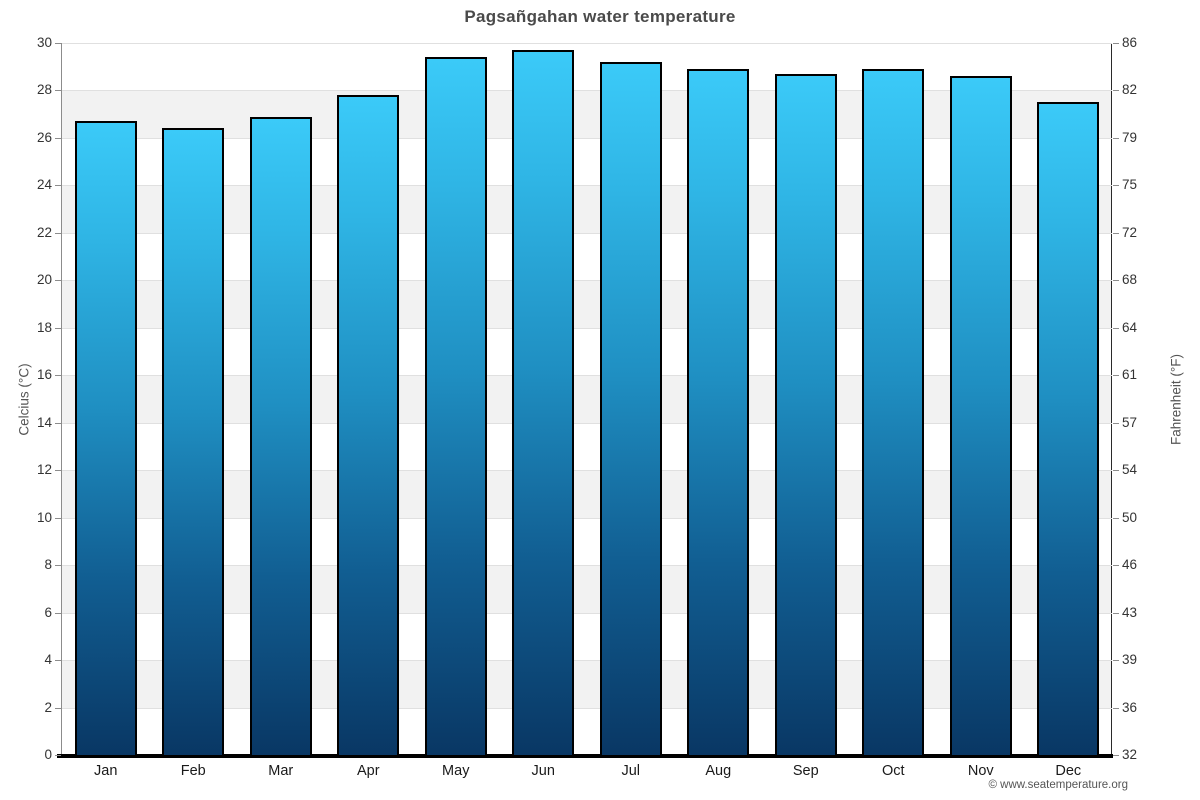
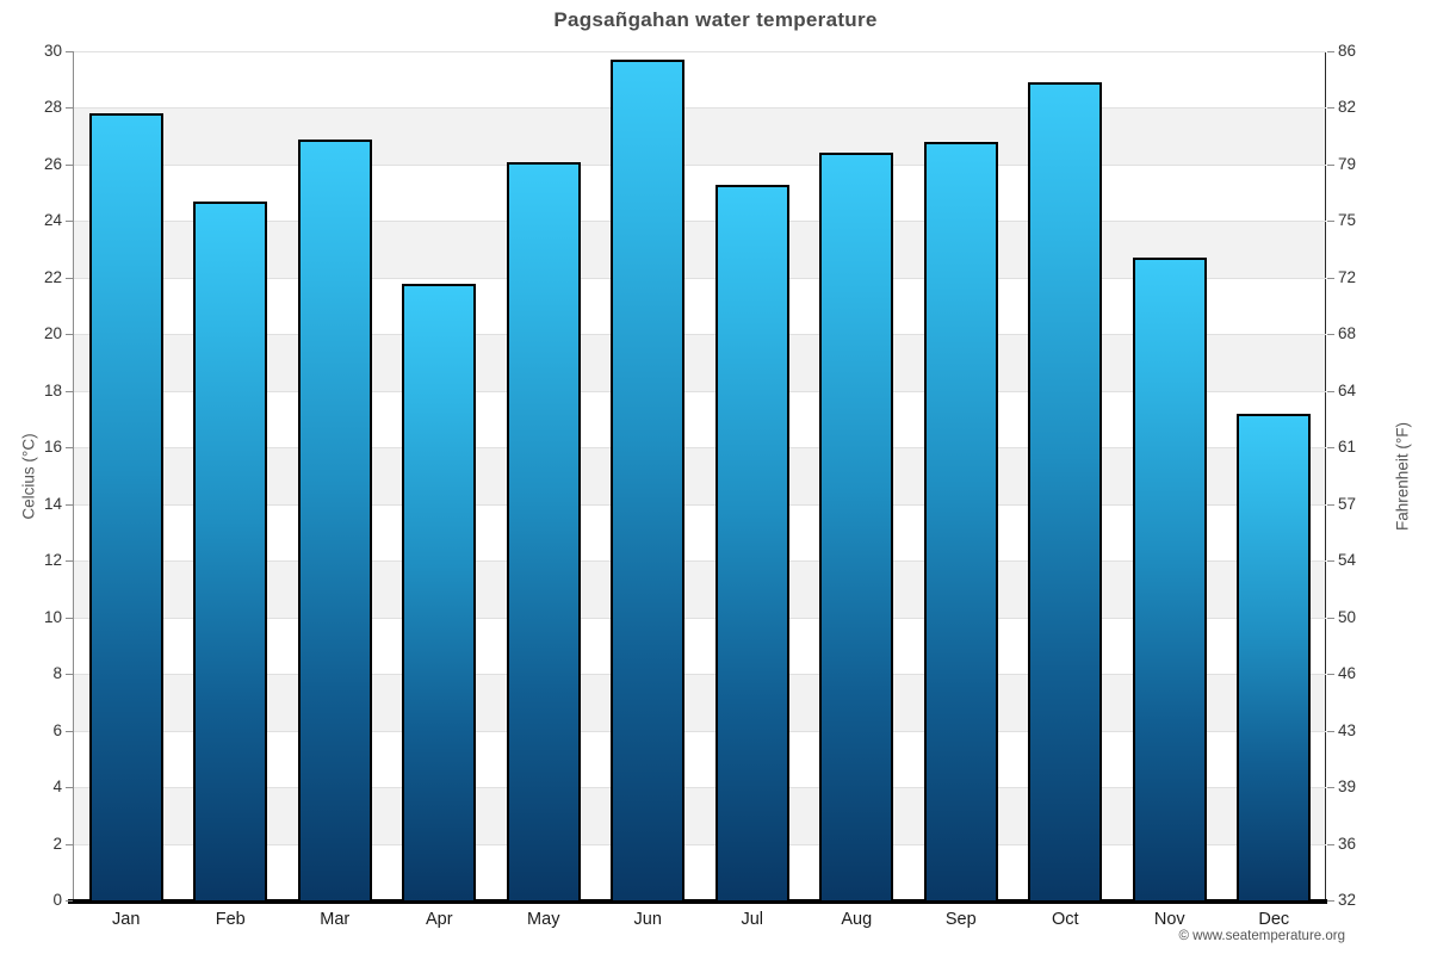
Jan: 26.7 -> 27.8
Feb: 26.4 -> 24.7
Apr: 27.8 -> 21.8
May: 29.4 -> 26.1
Jul: 29.2 -> 25.3
Aug: 28.9 -> 26.4
Sep: 28.7 -> 26.8
Nov: 28.6 -> 22.7
Dec: 27.5 -> 17.2
